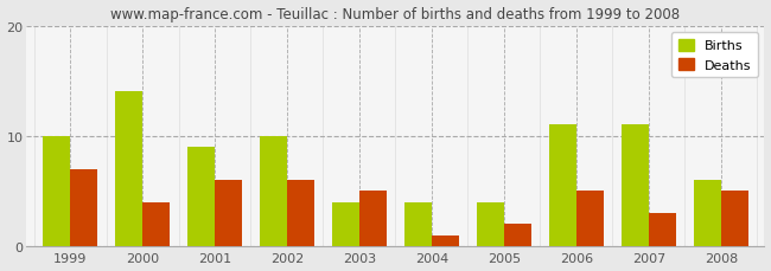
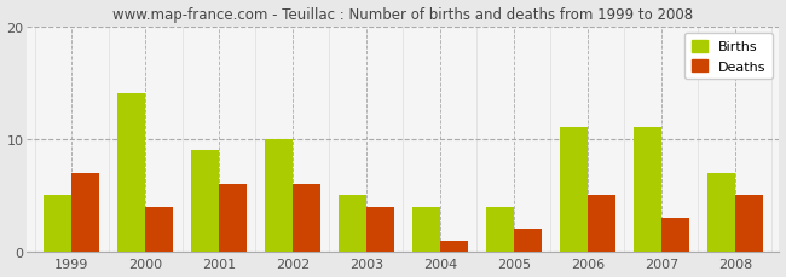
Births/1999: 10 -> 5
Births/2003: 4 -> 5
Deaths/2003: 5 -> 4
Births/2008: 6 -> 7
